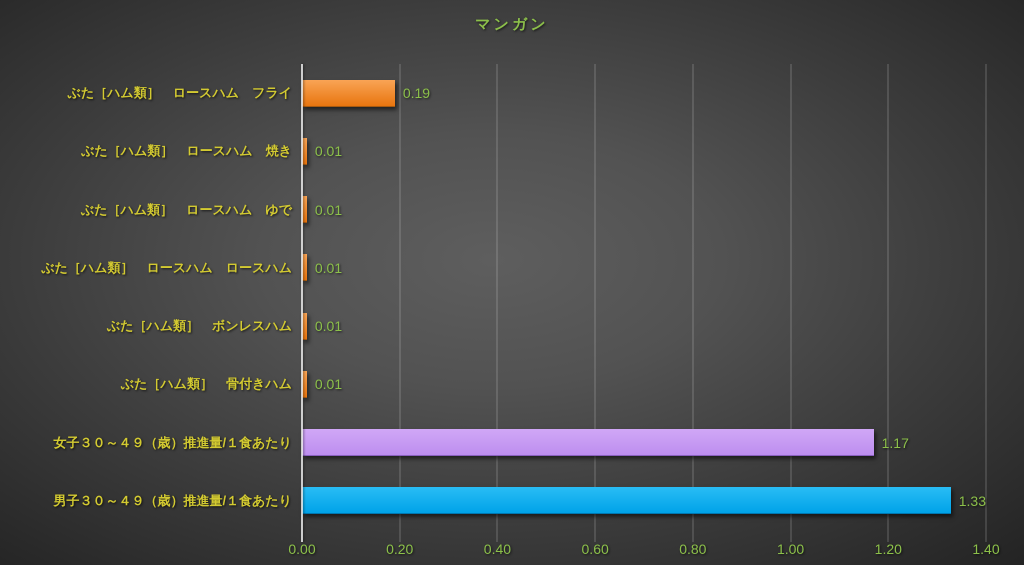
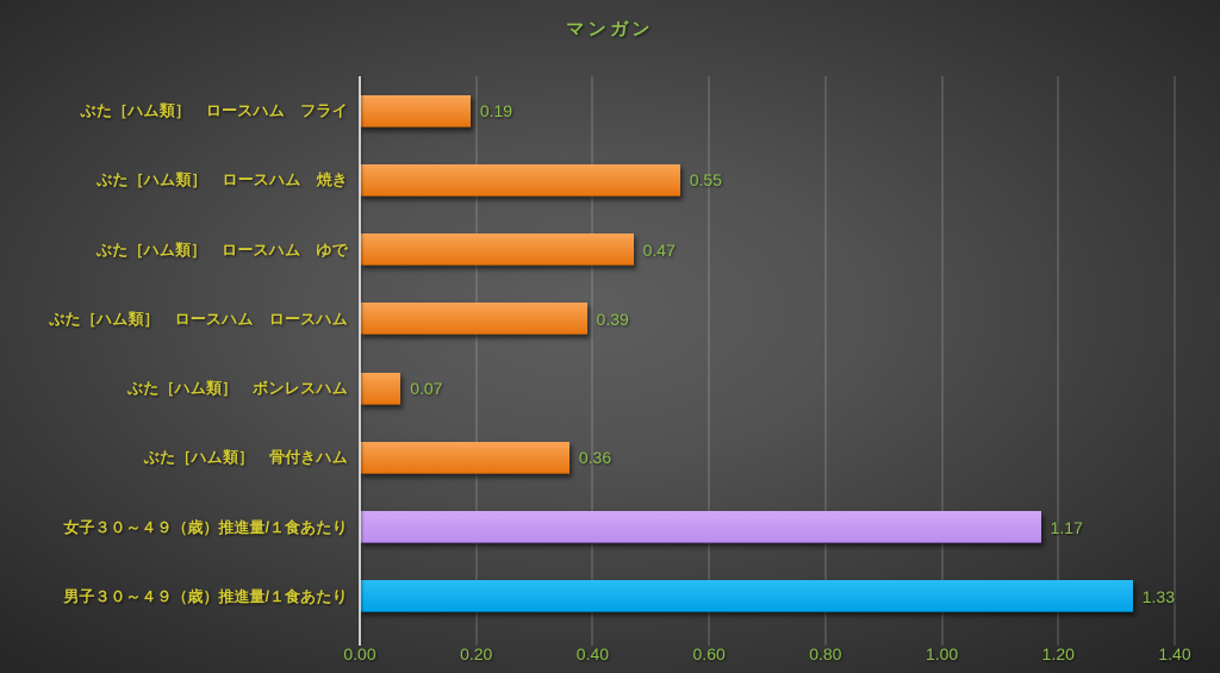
ぶた［ハム類］ ロースハム 焼き: 0.01 -> 0.55
ぶた［ハム類］ ロースハム ゆで: 0.01 -> 0.47
ぶた［ハム類］ ロースハム ロースハム: 0.01 -> 0.39
ぶた［ハム類］ ボンレスハム: 0.01 -> 0.07
ぶた［ハム類］ 骨付きハム: 0.01 -> 0.36
